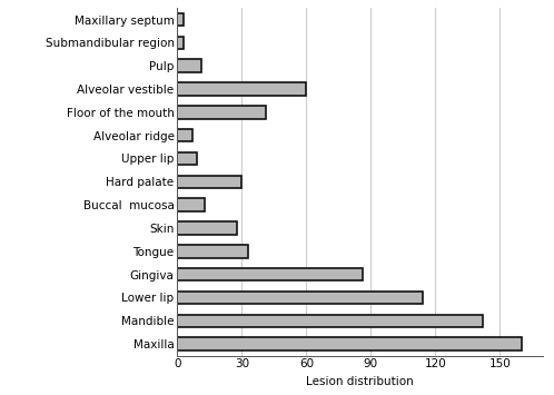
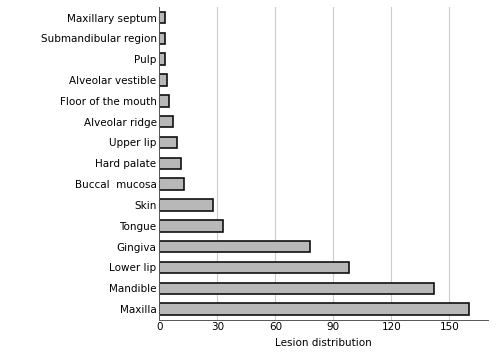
Pulp: 11 -> 3
Alveolar vestible: 60 -> 4
Floor of the mouth: 41 -> 5
Hard palate: 30 -> 11
Gingiva: 86 -> 78
Lower lip: 114 -> 98
